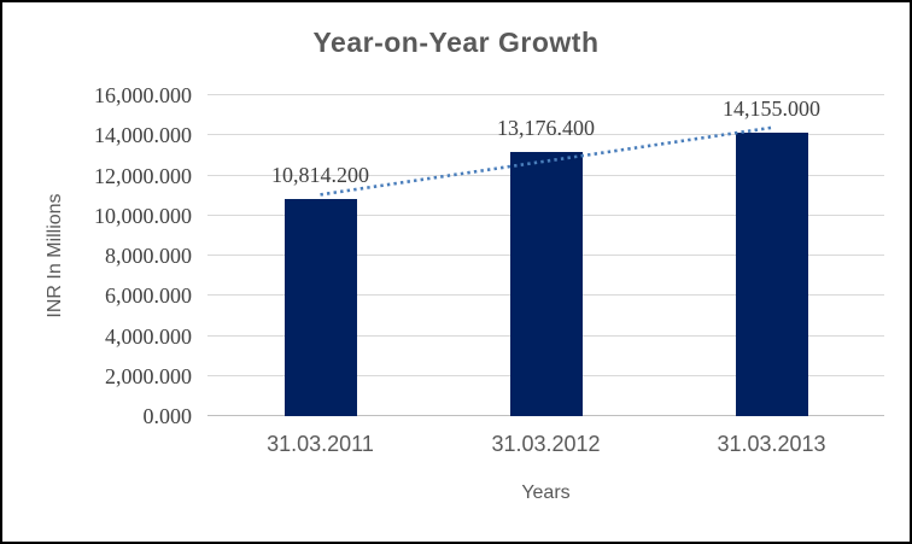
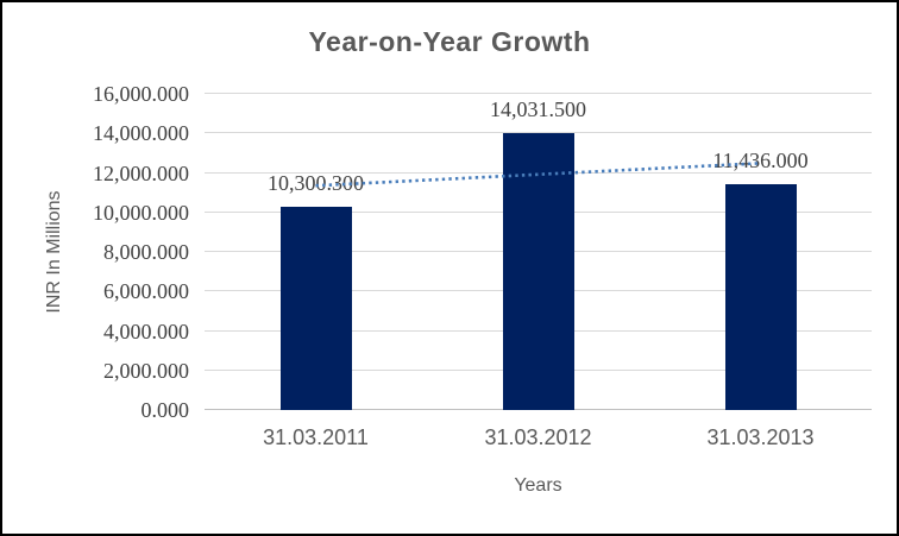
31.03.2011: 10,814.200 -> 10,300.300
31.03.2012: 13,176.400 -> 14,031.500
31.03.2013: 14,155.000 -> 11,436.000
